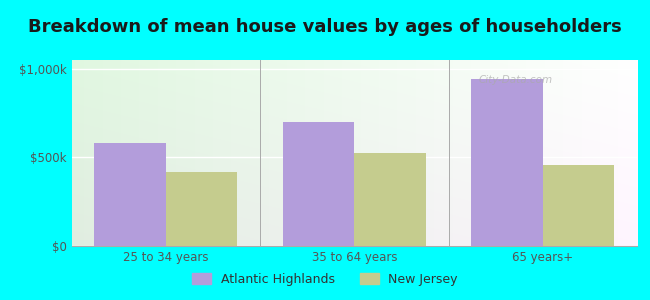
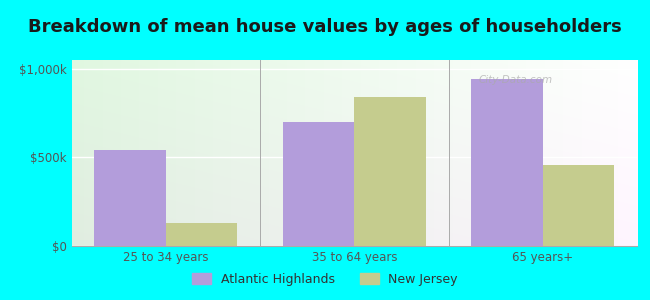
Atlantic Highlands/25 to 34 years: $580k -> $540k
New Jersey/25 to 34 years: $420k -> $130k
New Jersey/35 to 64 years: $520k -> $840k
